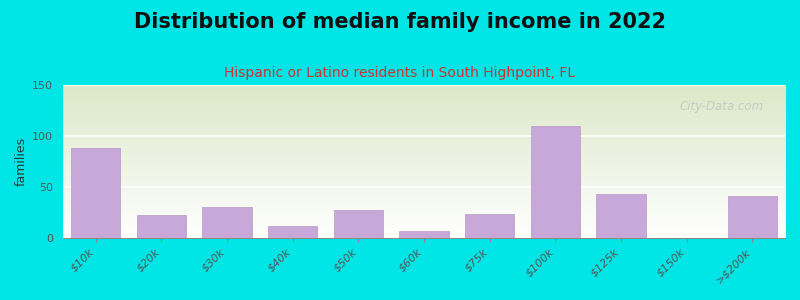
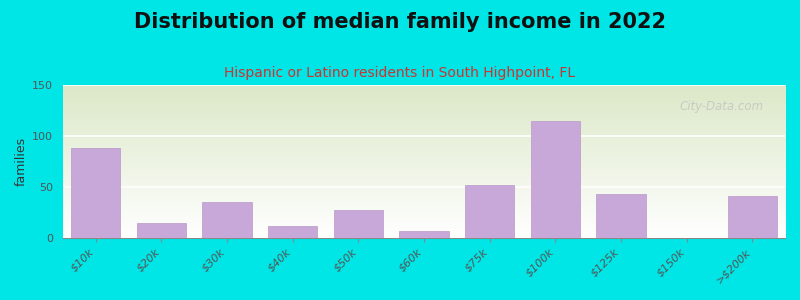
$20k: 22 -> 14
$30k: 30 -> 35
$75k: 23 -> 52
$100k: 110 -> 115
